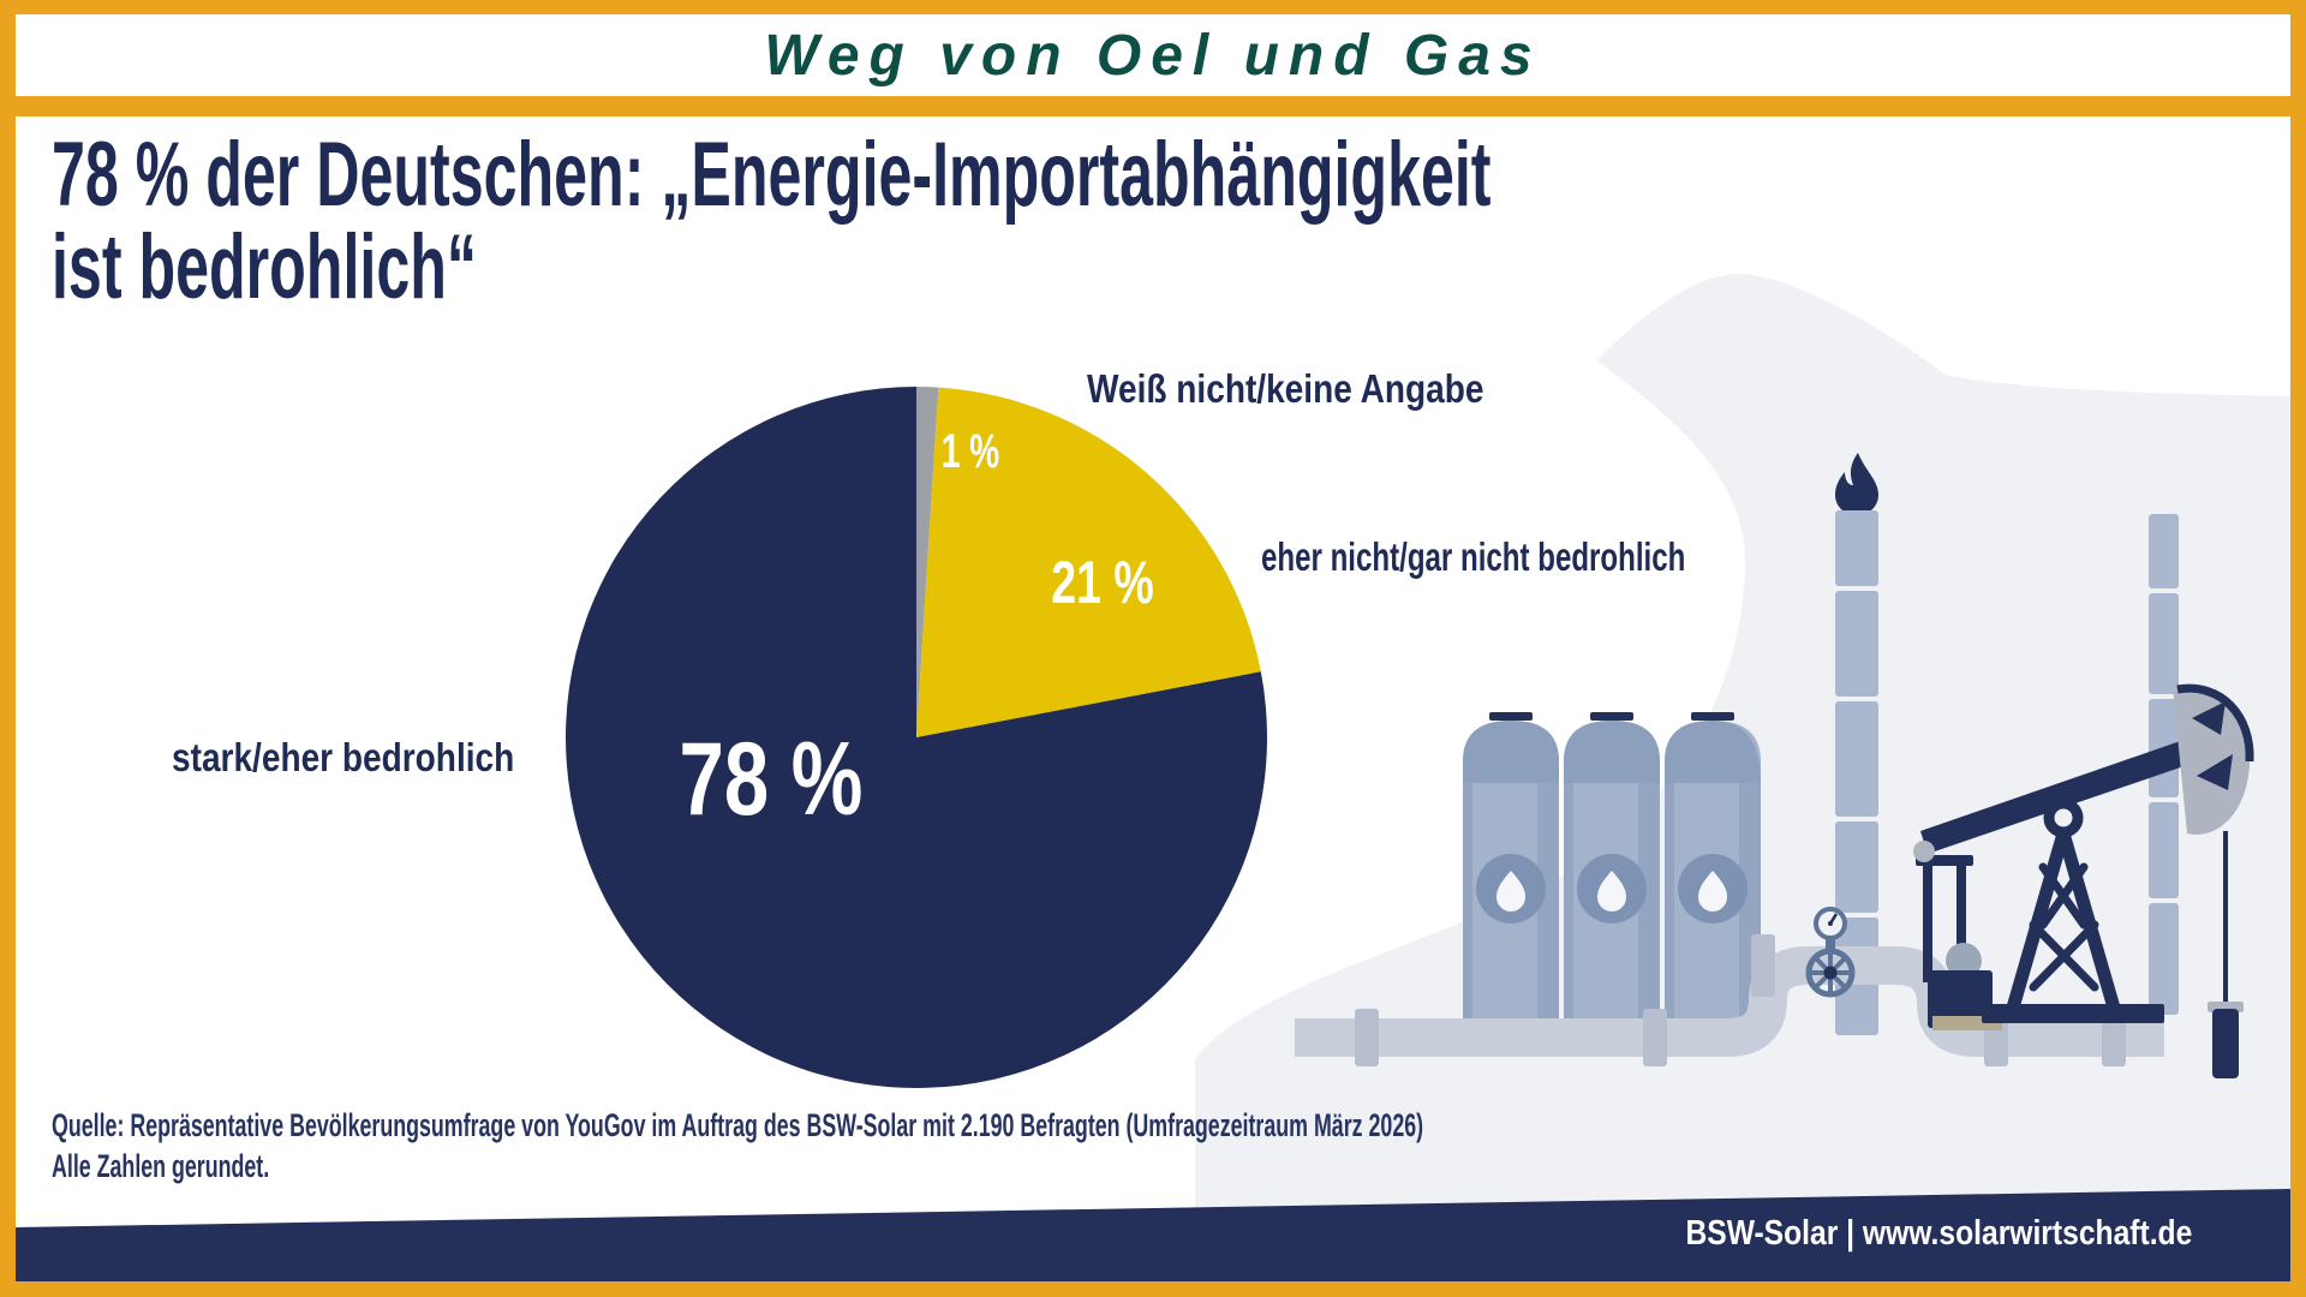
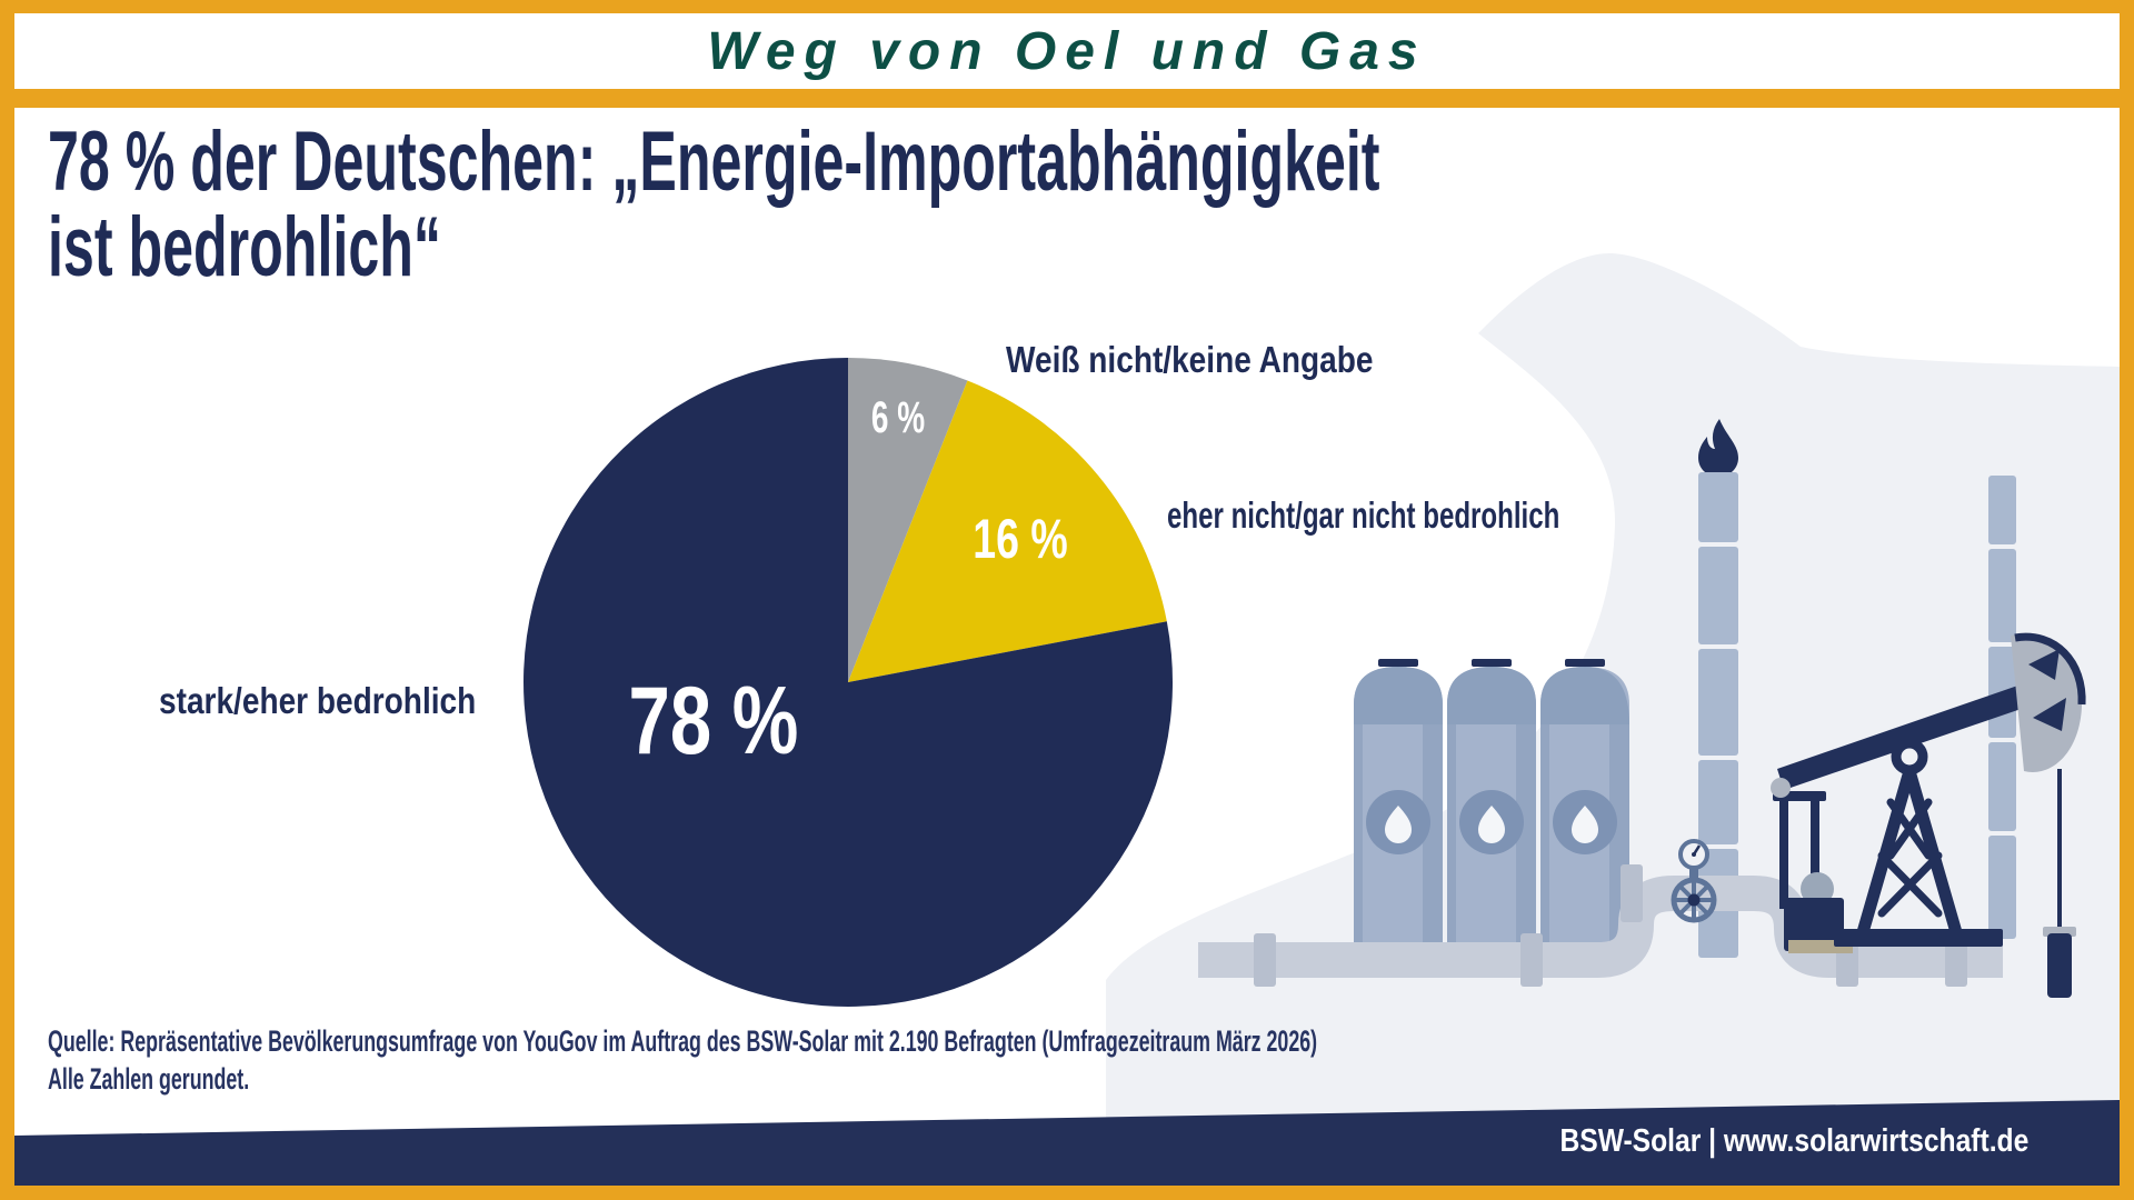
Weiß nicht/keine Angabe: 1 -> 6
eher nicht/gar nicht bedrohlich: 21 -> 16
